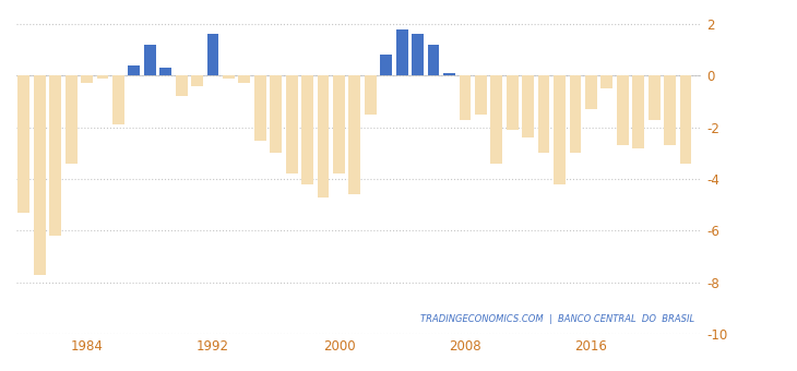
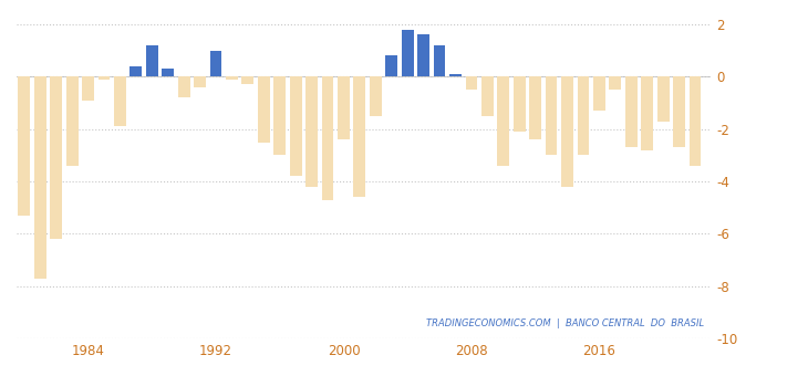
1984: -0.3 -> -0.9
1992: 1.6 -> 1.0
2000: -3.8 -> -2.4
2008: -1.7 -> -0.5
